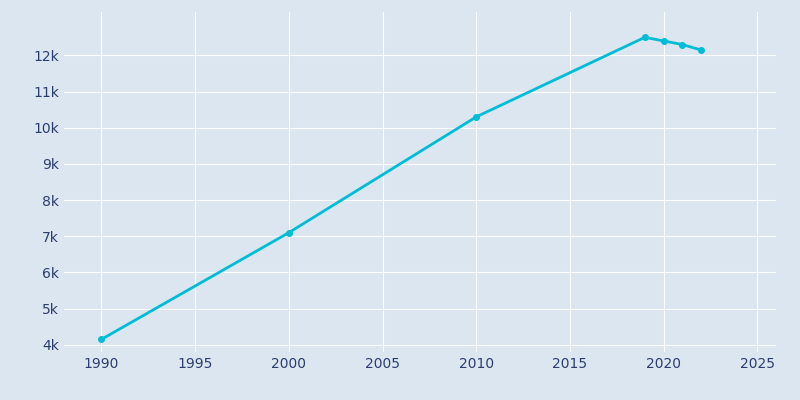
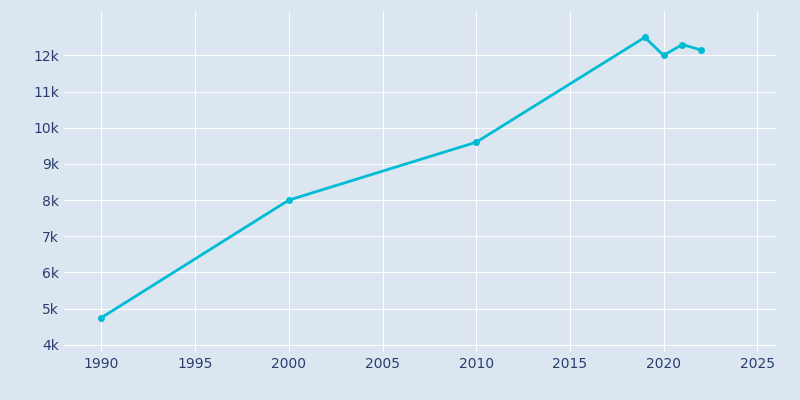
1990: 4.15k -> 4.75k
2000: 7.10k -> 8.00k
2010: 10.30k -> 9.60k
2020: 12.40k -> 12.00k
